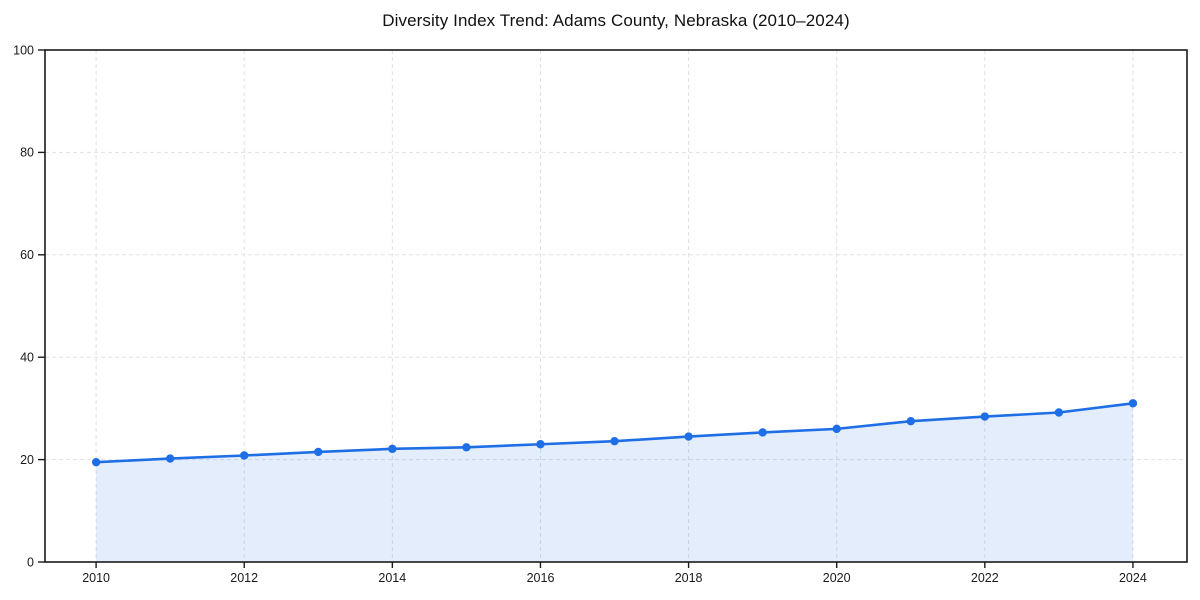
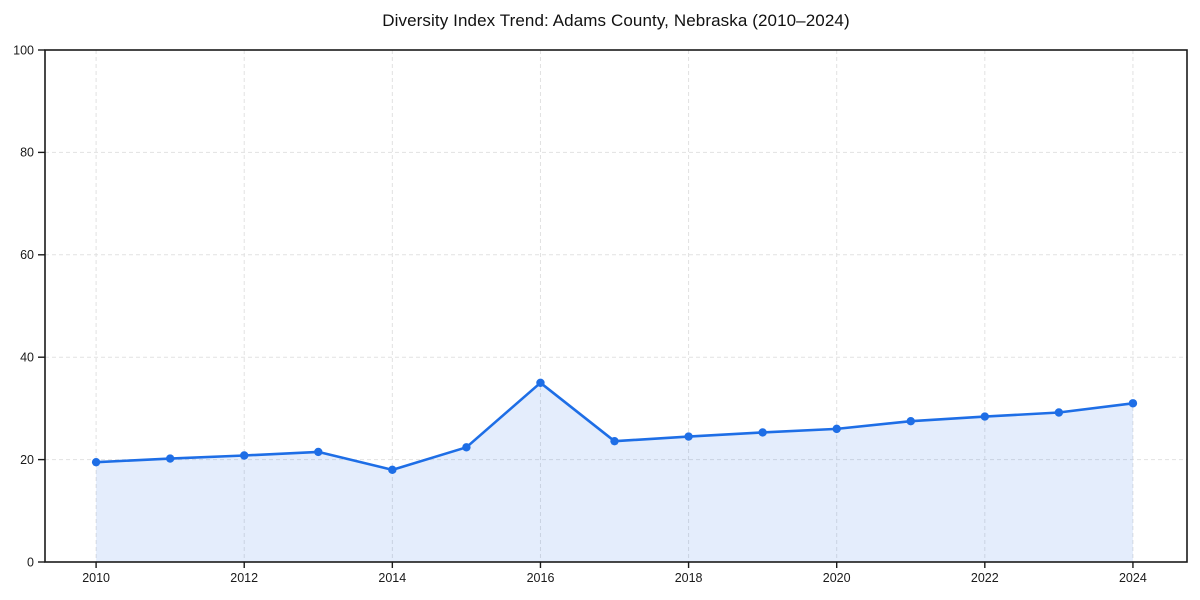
2014: 22 -> 18
2016: 23 -> 35
